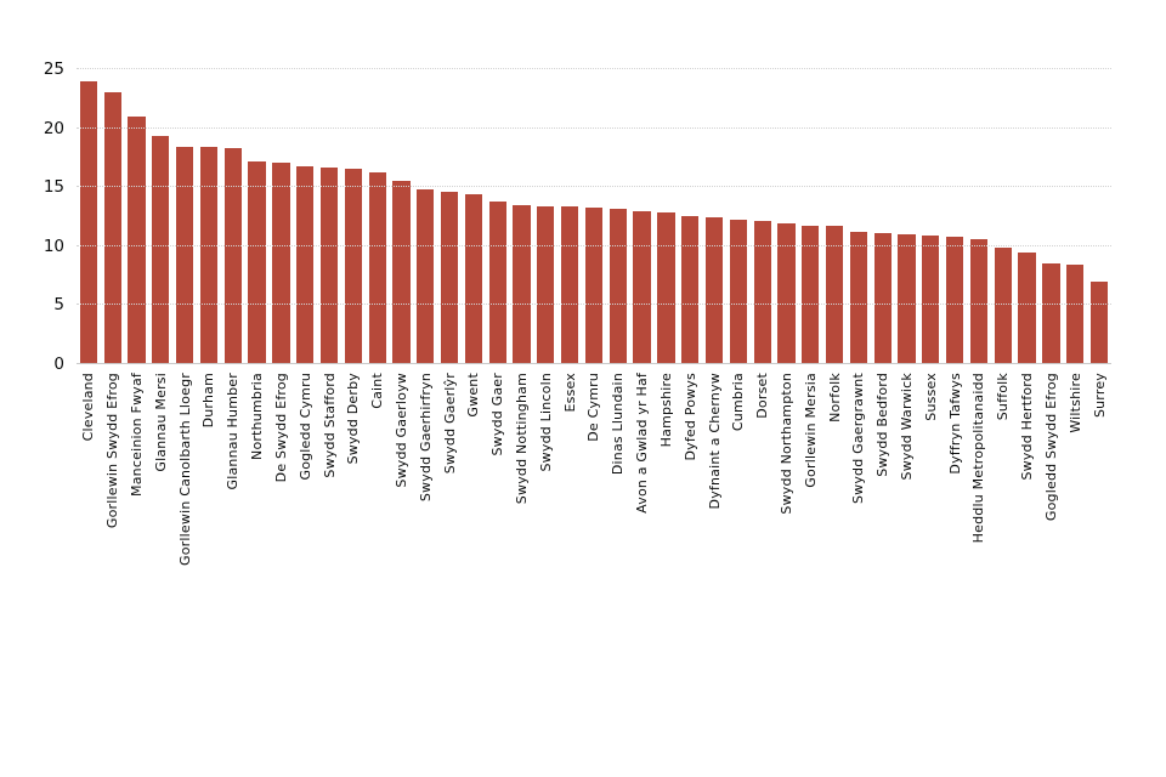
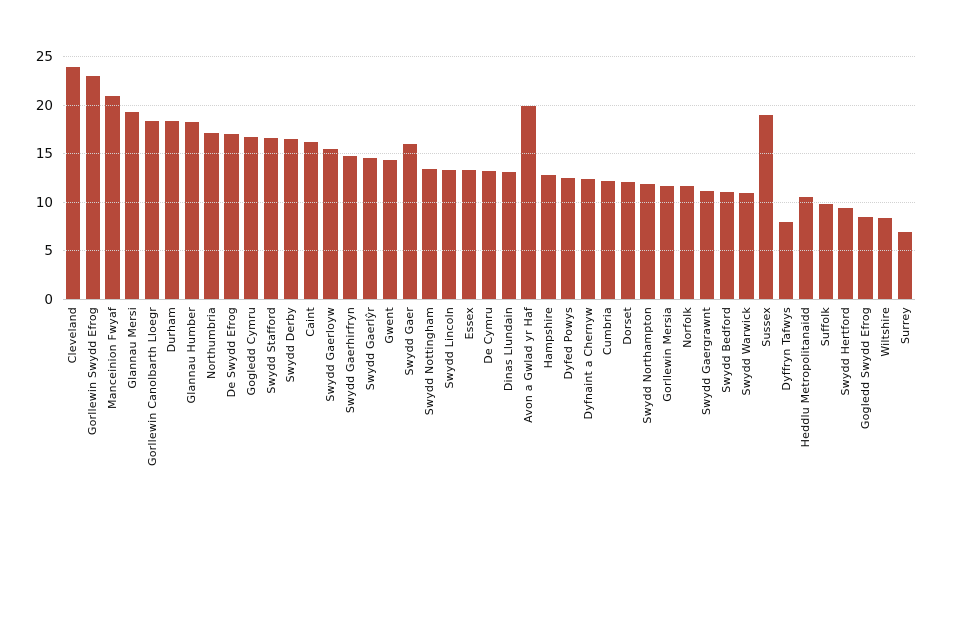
Swydd Gaer: 14 -> 16
Avon a Gwlad yr Haf: 13 -> 20
Sussex: 11 -> 19
Dyffryn Tafwys: 11 -> 8
